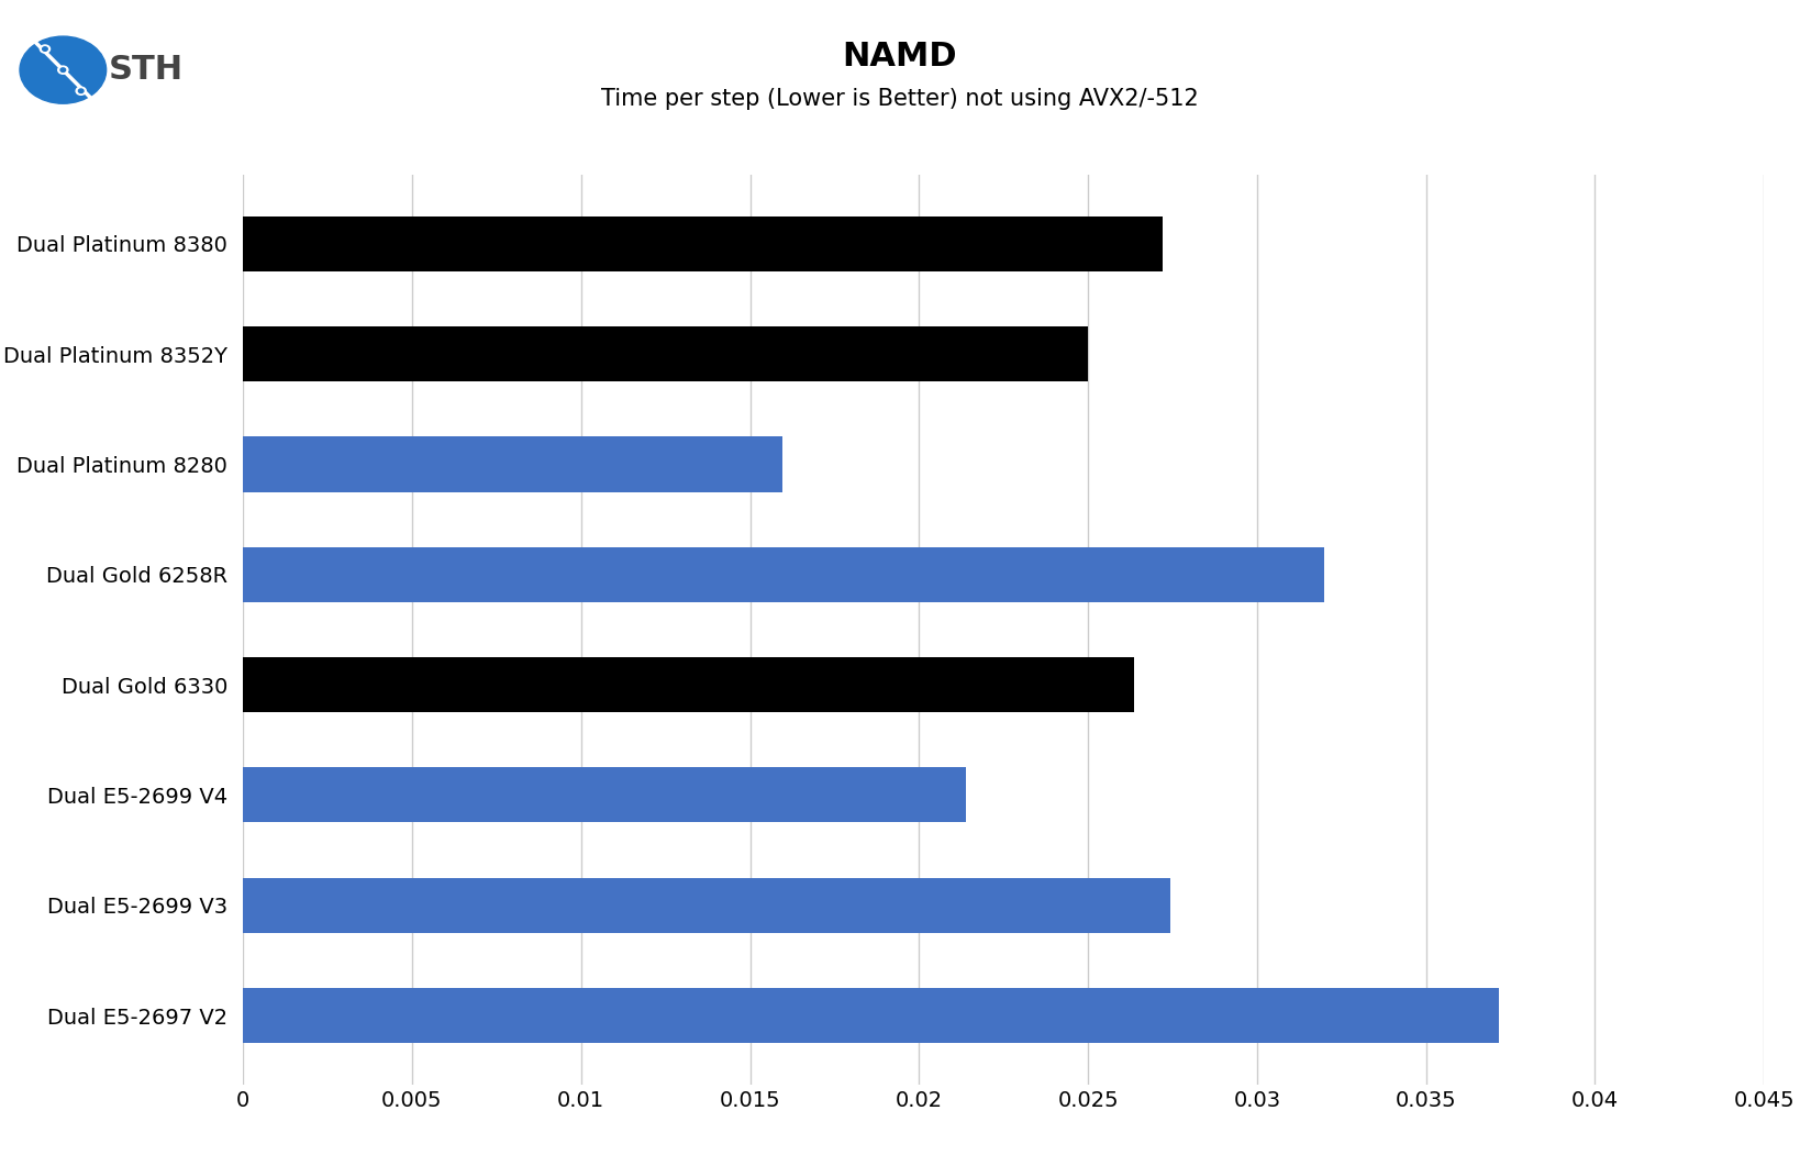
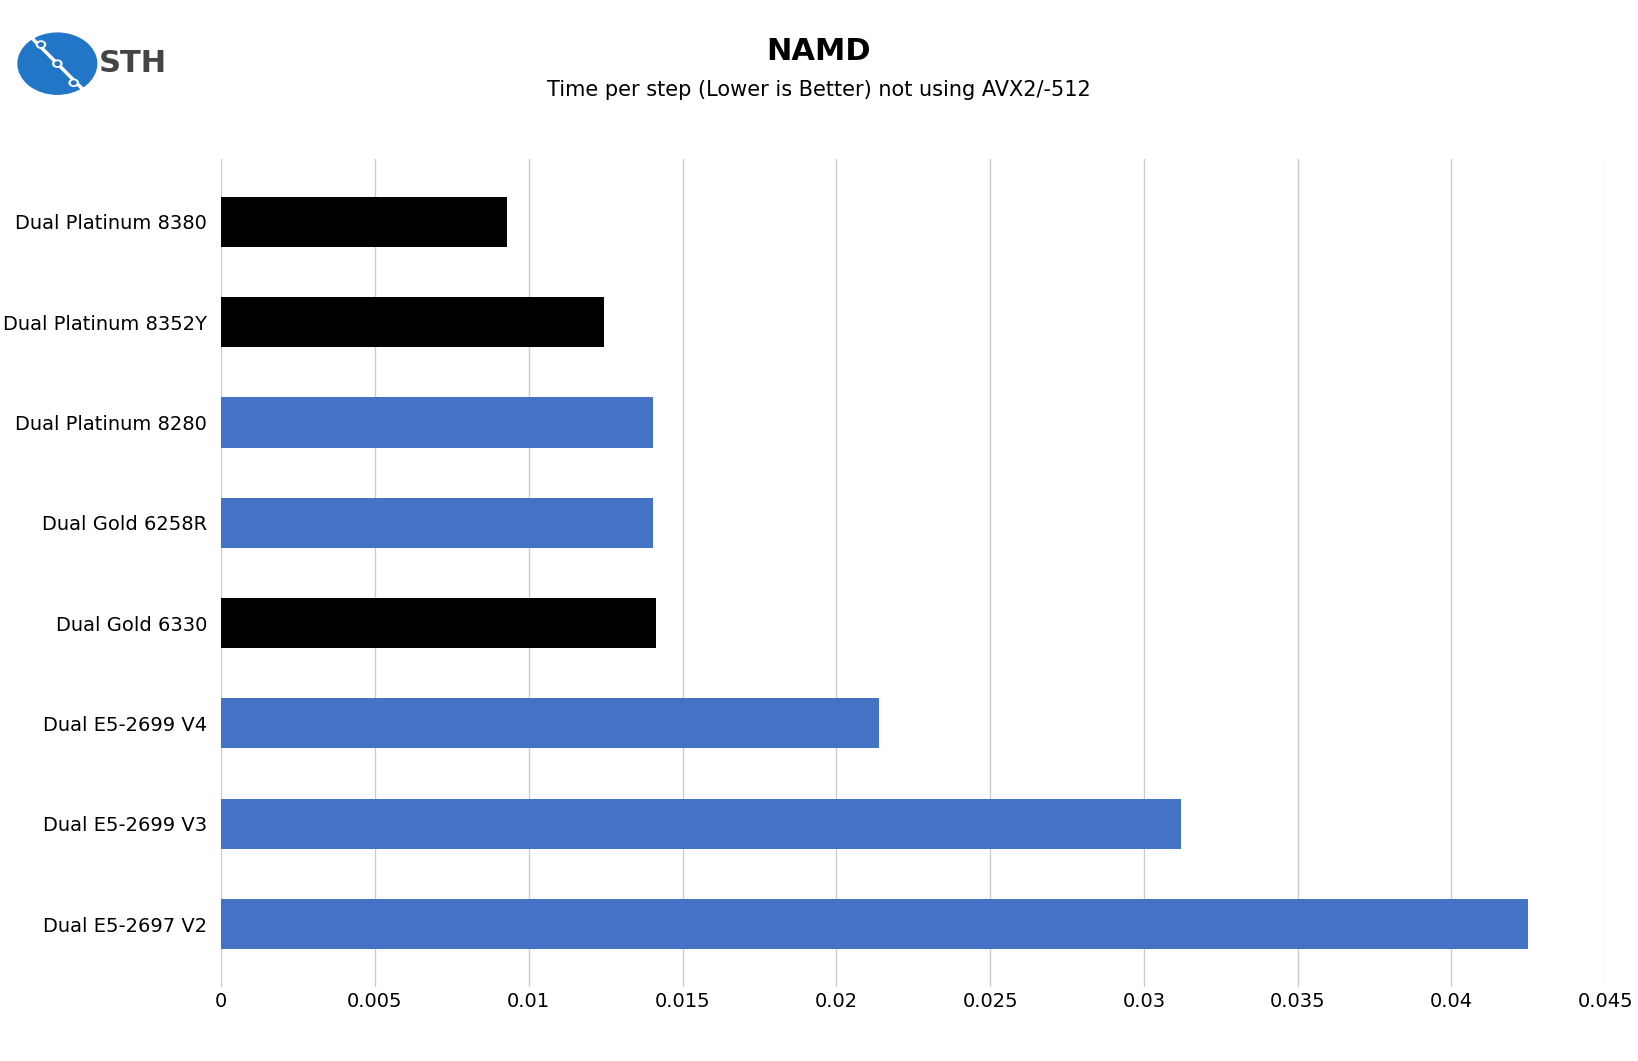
Dual Platinum 8380: 0.02720 -> 0.00930
Dual Platinum 8352Y: 0.02500 -> 0.01245
Dual Platinum 8280: 0.01595 -> 0.01405
Dual Gold 6258R: 0.03200 -> 0.01405
Dual Gold 6330: 0.02635 -> 0.01415
Dual E5-2699 V3: 0.02745 -> 0.03120
Dual E5-2697 V2: 0.03715 -> 0.04250
